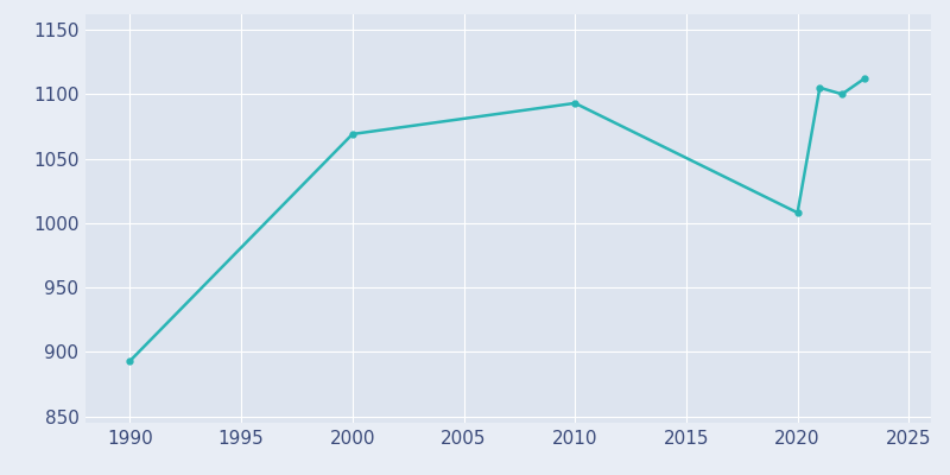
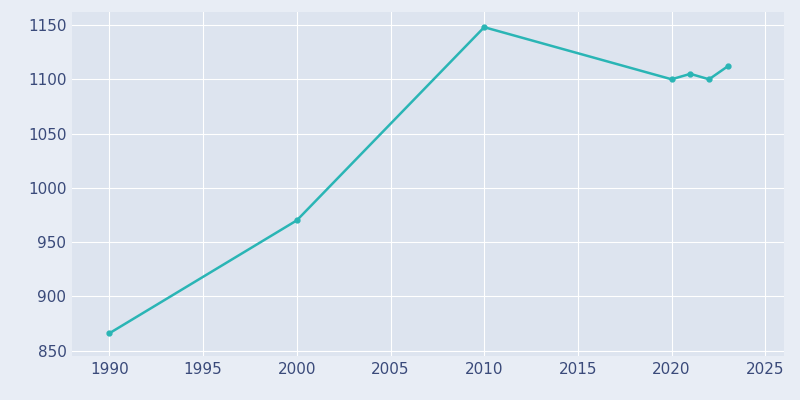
1990: 893 -> 866
2000: 1069 -> 970
2010: 1093 -> 1148
2020: 1008 -> 1100
